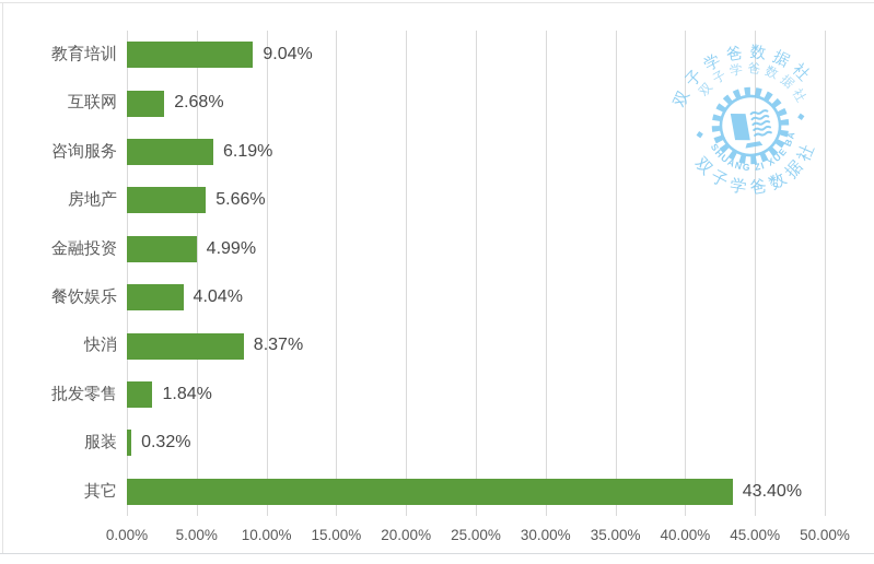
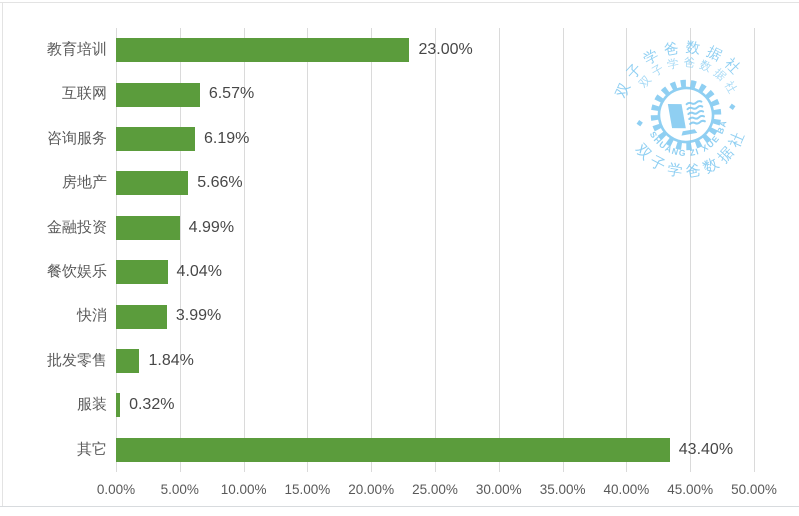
教育培训: 9.04% -> 23.00%
互联网: 2.68% -> 6.57%
快消: 8.37% -> 3.99%
